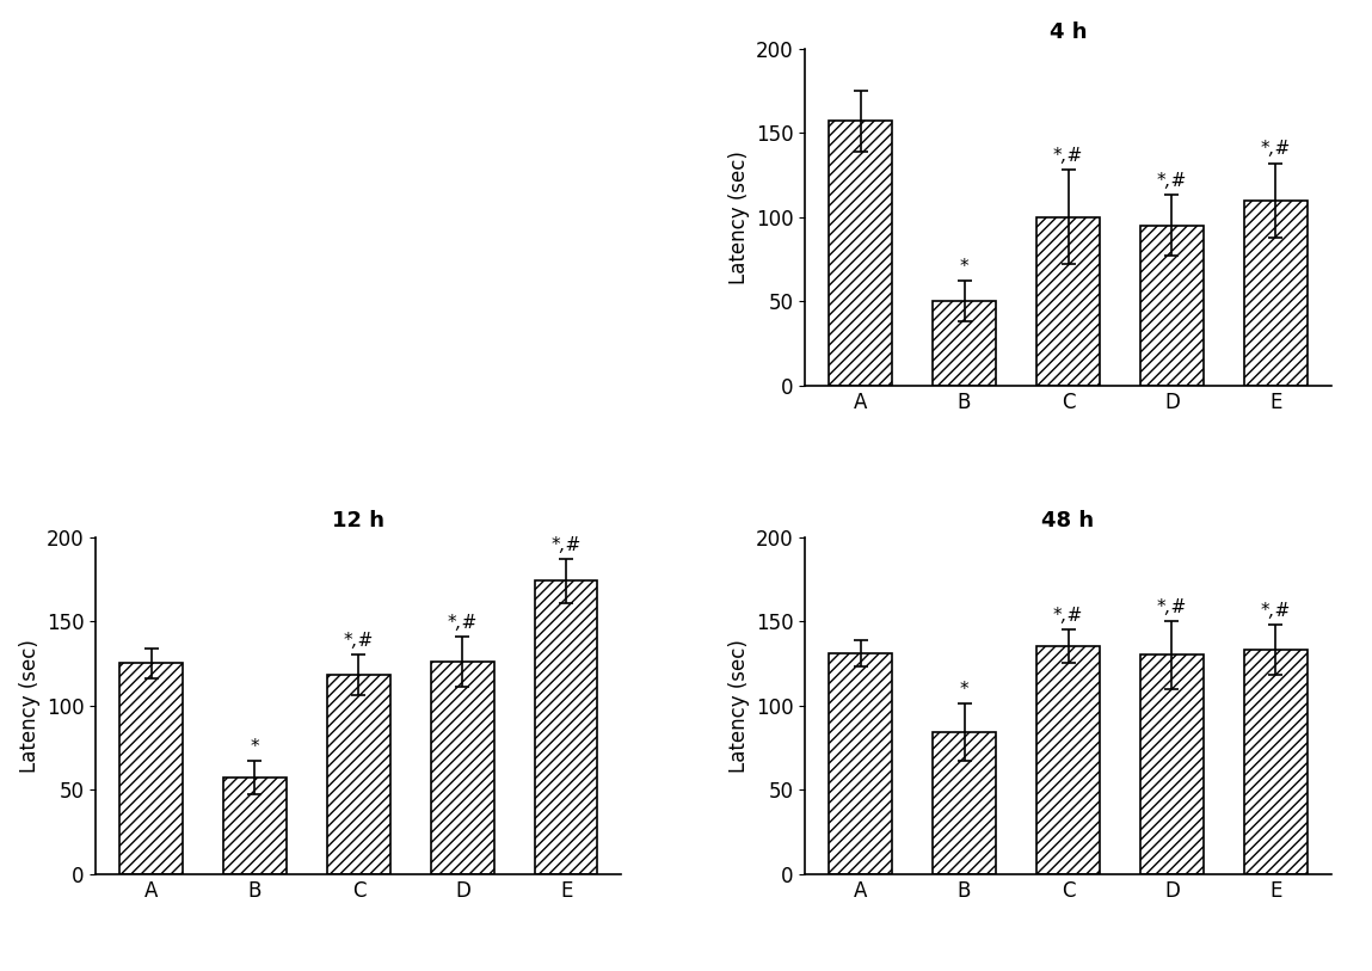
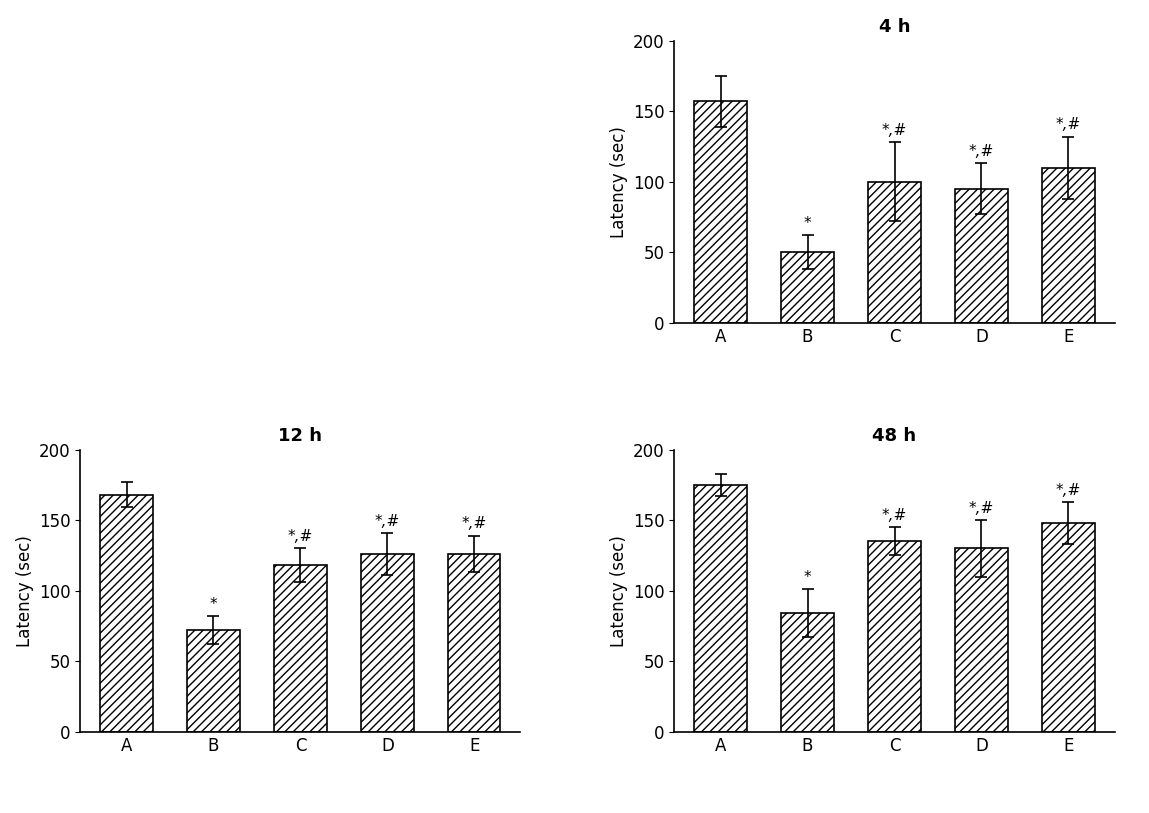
12 h/A: 125 -> 168
12 h/B: 57 -> 72
12 h/E: 174 -> 126
48 h/A: 131 -> 175
48 h/E: 133 -> 148
